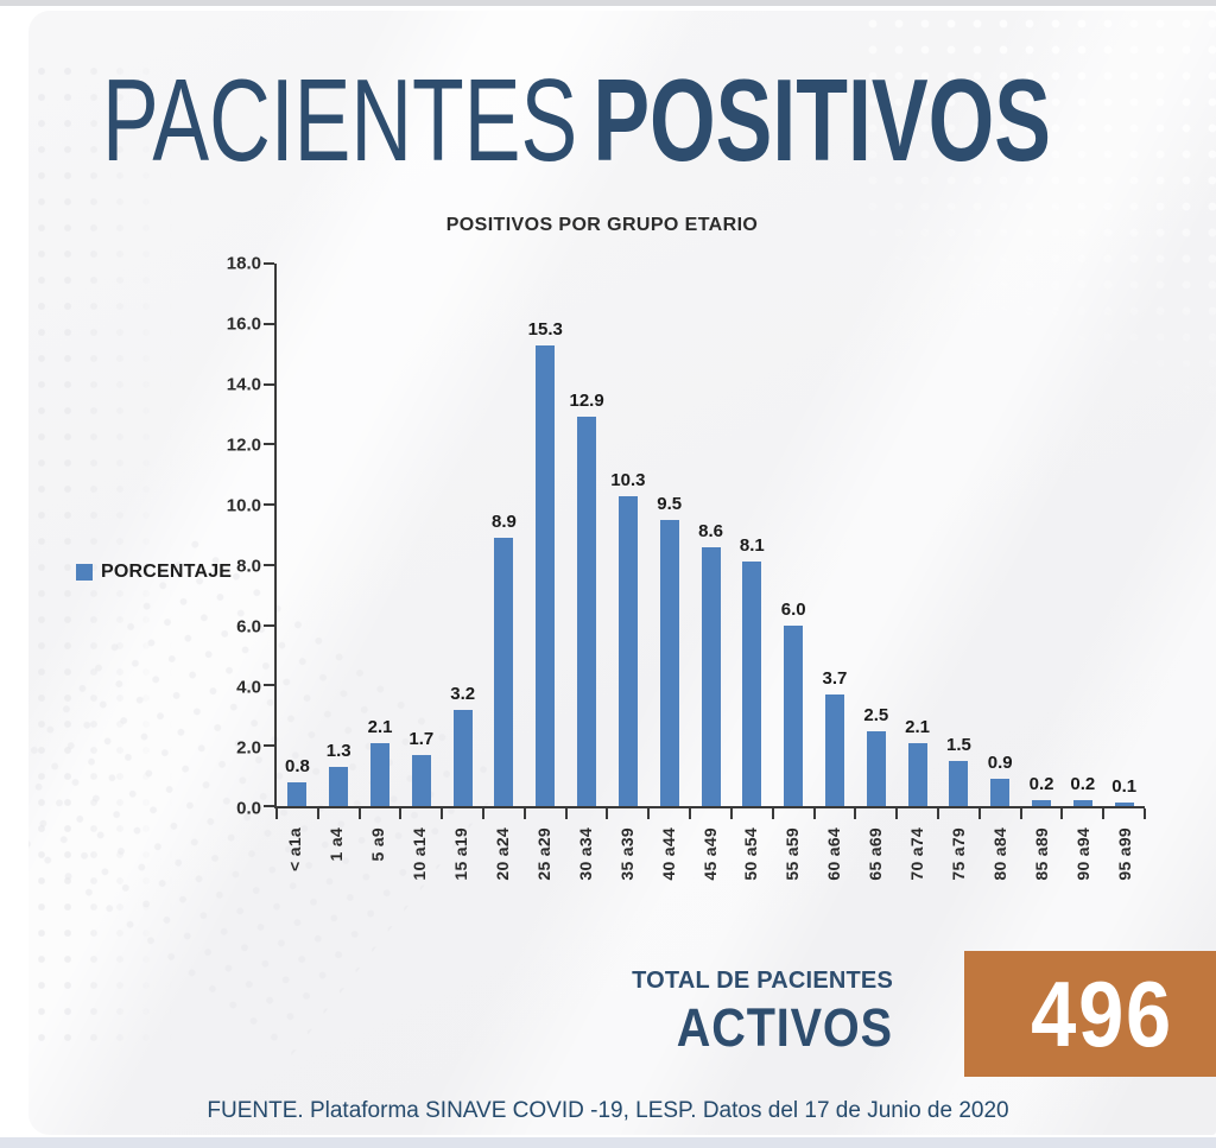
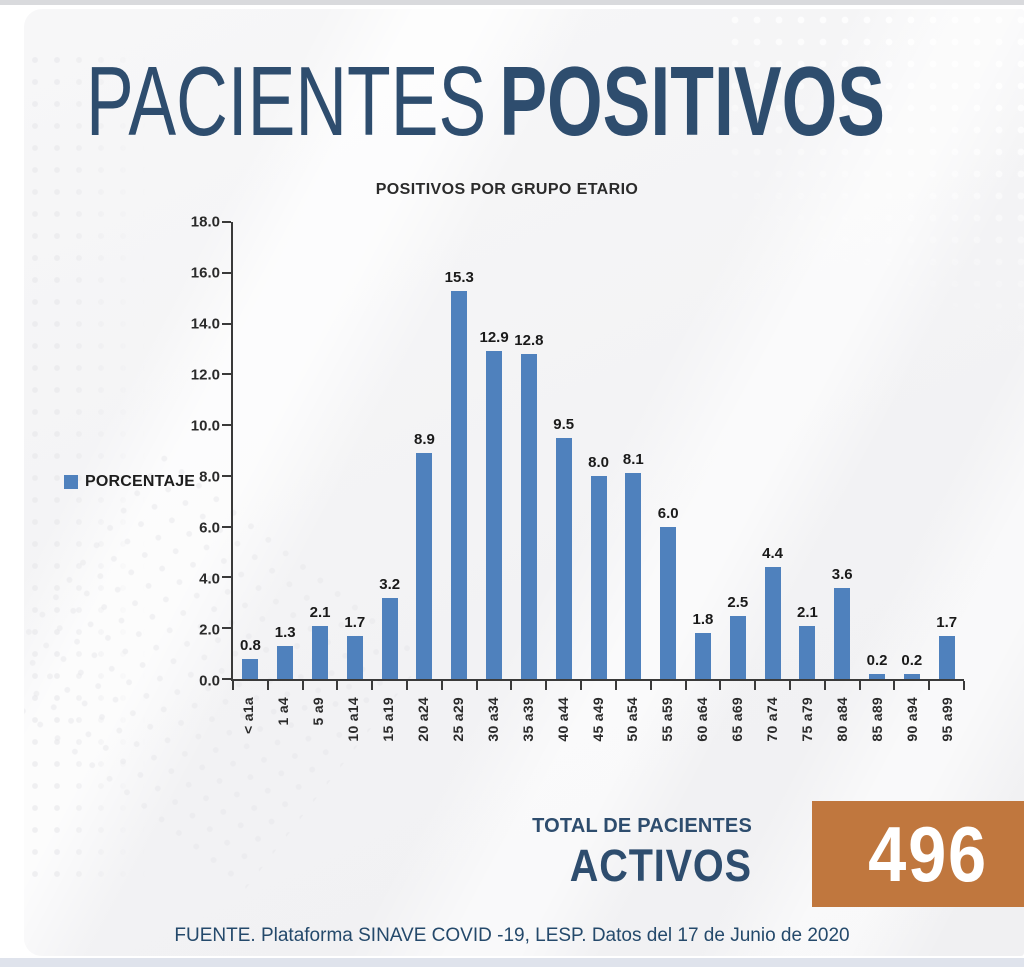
35 a39: 10.3 -> 12.8
45 a49: 8.6 -> 8.0
60 a64: 3.7 -> 1.8
70 a74: 2.1 -> 4.4
75 a79: 1.5 -> 2.1
80 a84: 0.9 -> 3.6
95 a99: 0.1 -> 1.7
